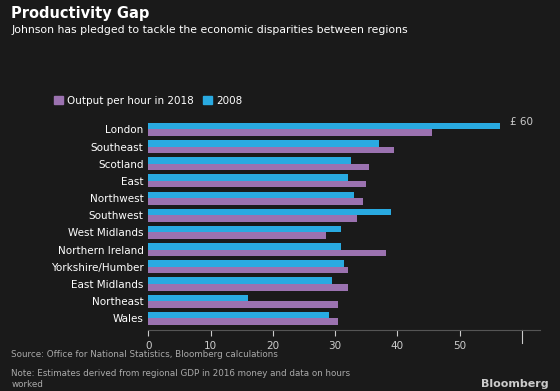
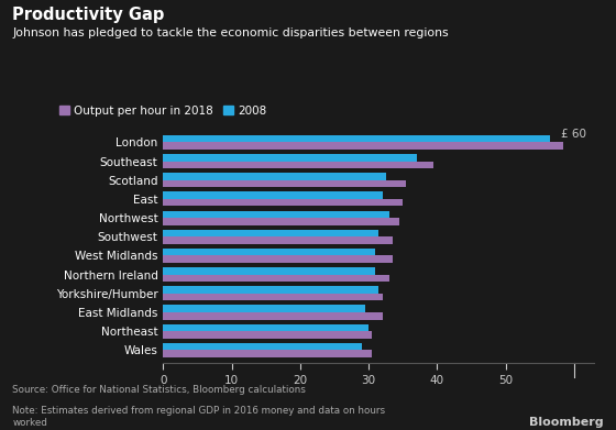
Output per hour in 2018/London: 45.6 -> 58.5
2008/Southwest: 39.0 -> 31.5
Output per hour in 2018/West Midlands: 28.6 -> 33.5
Output per hour in 2018/Northern Ireland: 38.2 -> 33.0
2008/Northeast: 16.0 -> 30.0
